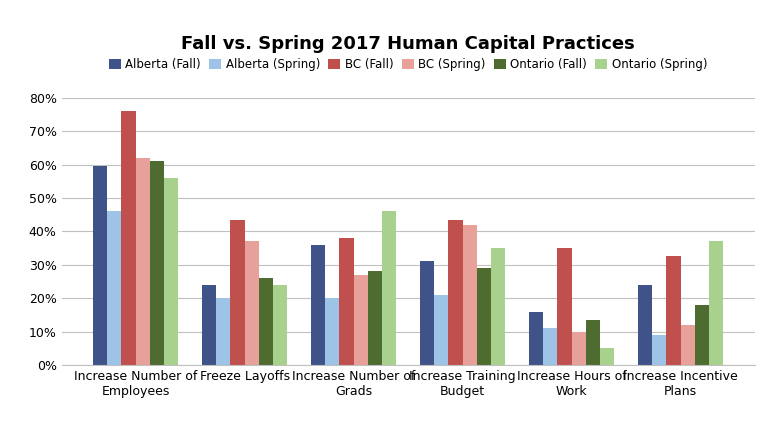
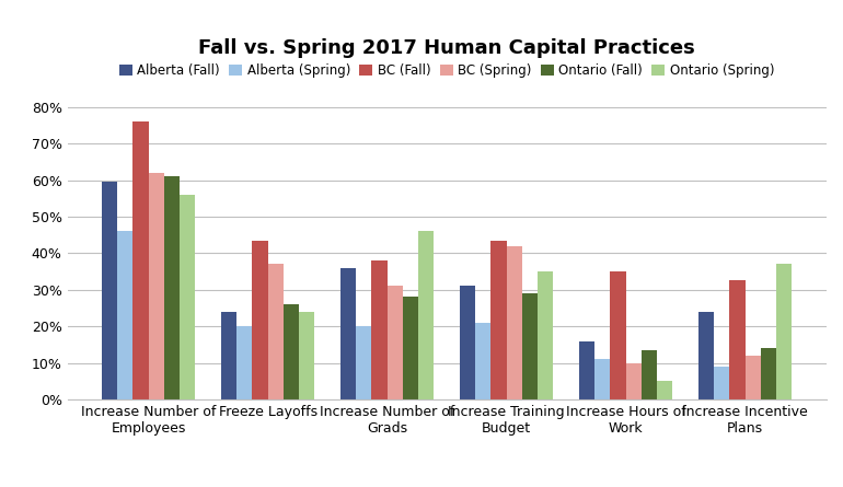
BC (Spring)/Increase Number of Grads: 27% -> 31%
Ontario (Fall)/Increase Incentive Plans: 18.0% -> 14.0%
